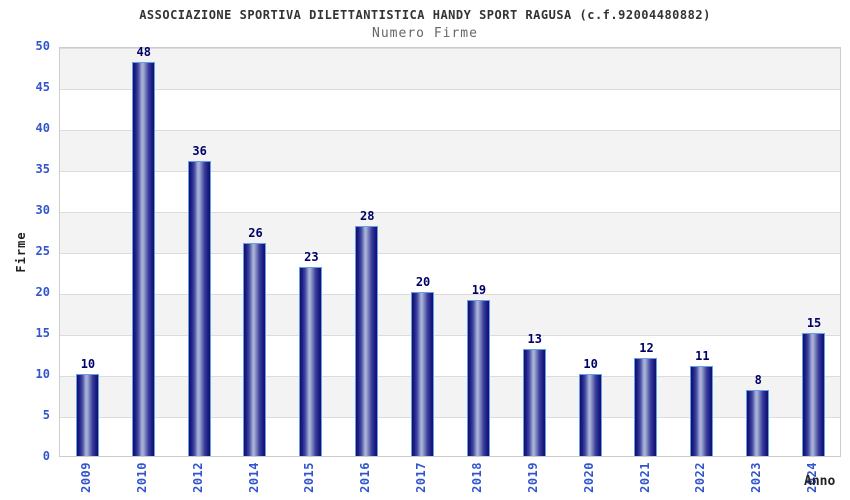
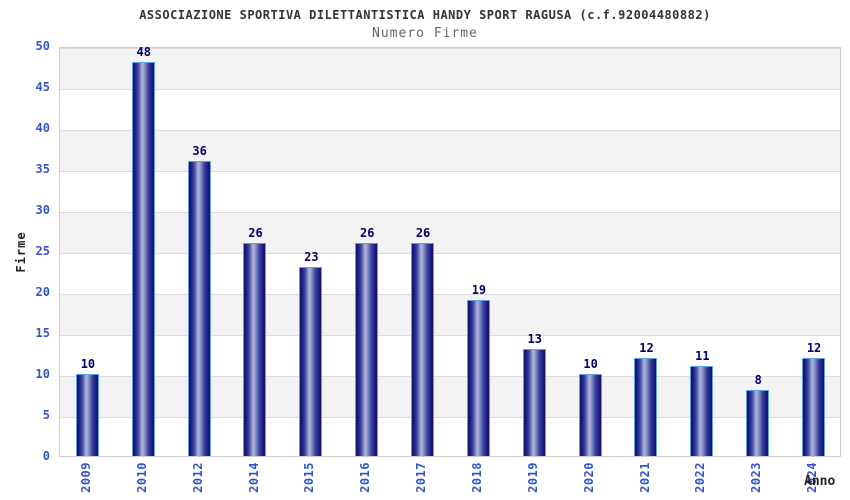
2016: 28 -> 26
2017: 20 -> 26
2024: 15 -> 12
